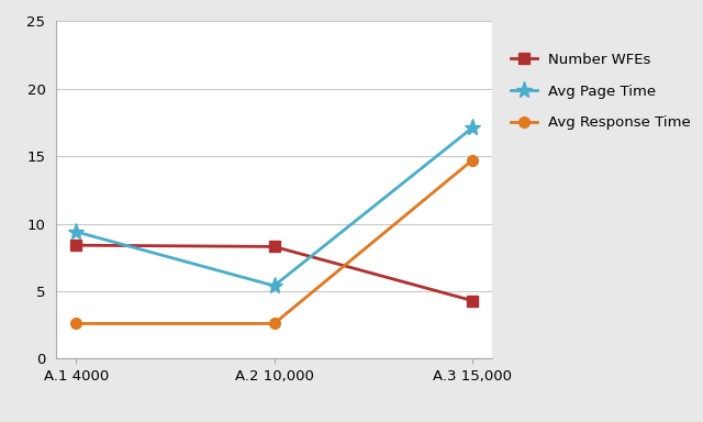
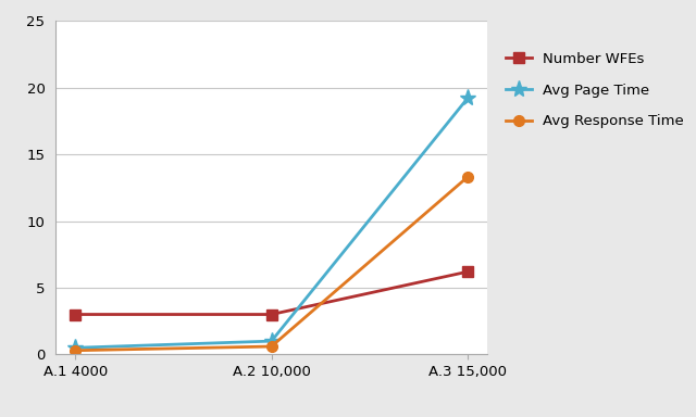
Number WFEs/A.1 4000: 8.4 -> 3.0
Avg Page Time/A.1 4000: 9.4 -> 0.5
Avg Response Time/A.1 4000: 2.6 -> 0.3
Number WFEs/A.2 10,000: 8.3 -> 3.0
Avg Page Time/A.2 10,000: 5.4 -> 1.0
Avg Response Time/A.2 10,000: 2.6 -> 0.6
Number WFEs/A.3 15,000: 4.3 -> 6.2
Avg Page Time/A.3 15,000: 17.1 -> 19.2
Avg Response Time/A.3 15,000: 14.7 -> 13.3
